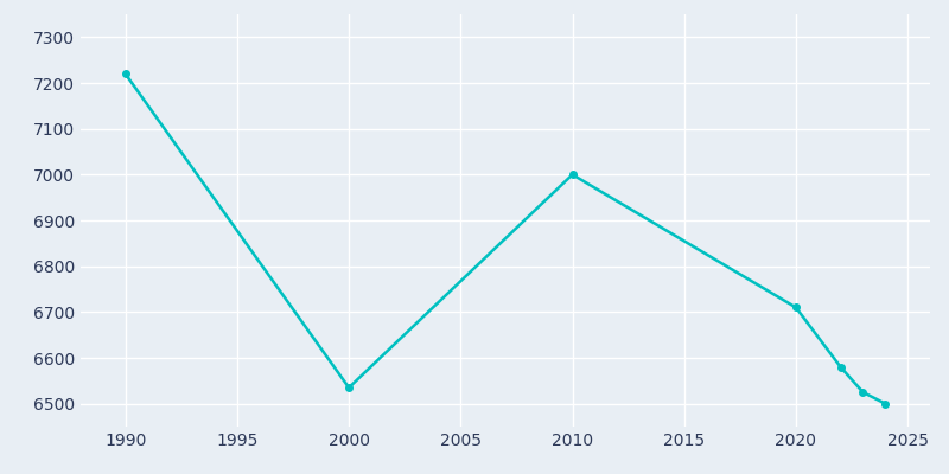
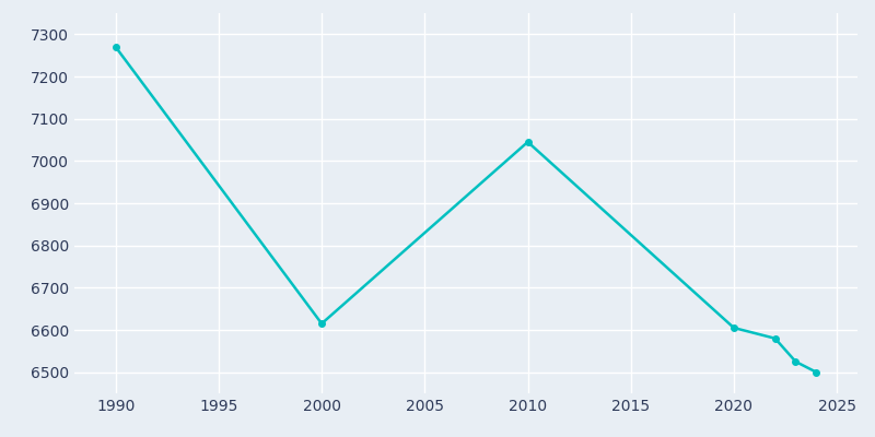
1990: 7220 -> 7270
2000: 6535 -> 6615
2010: 7000 -> 7045
2020: 6710 -> 6605
